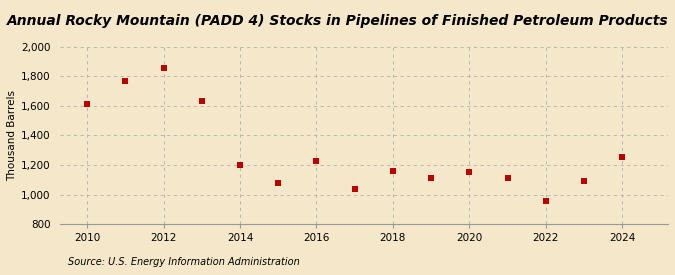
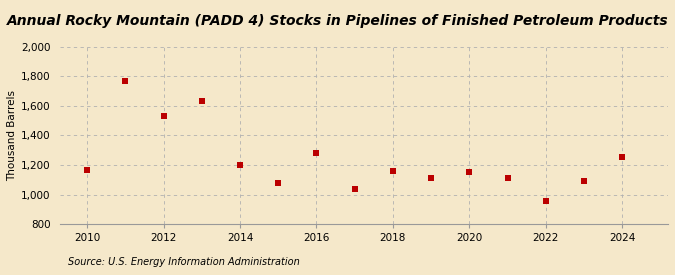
2010: 1,610 -> 1,170
2012: 1,860 -> 1,530
2016: 1,230 -> 1,280
